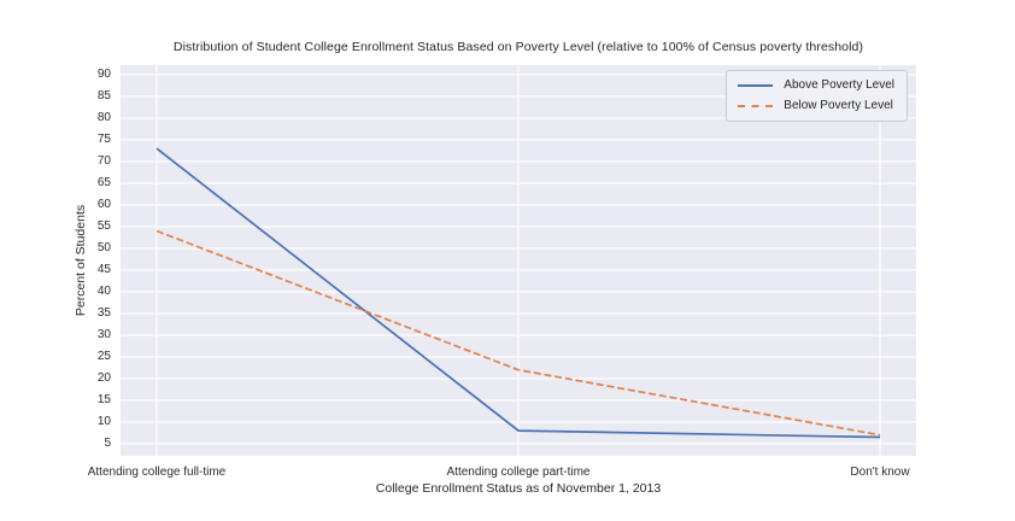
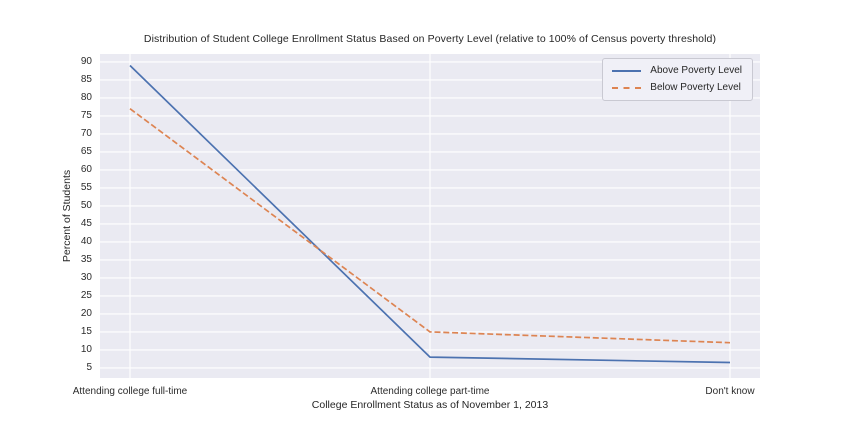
Above Poverty Level/Attending college full-time: 73 -> 89
Below Poverty Level/Attending college full-time: 54 -> 77
Below Poverty Level/Attending college part-time: 22 -> 15
Below Poverty Level/Don't know: 7 -> 12
